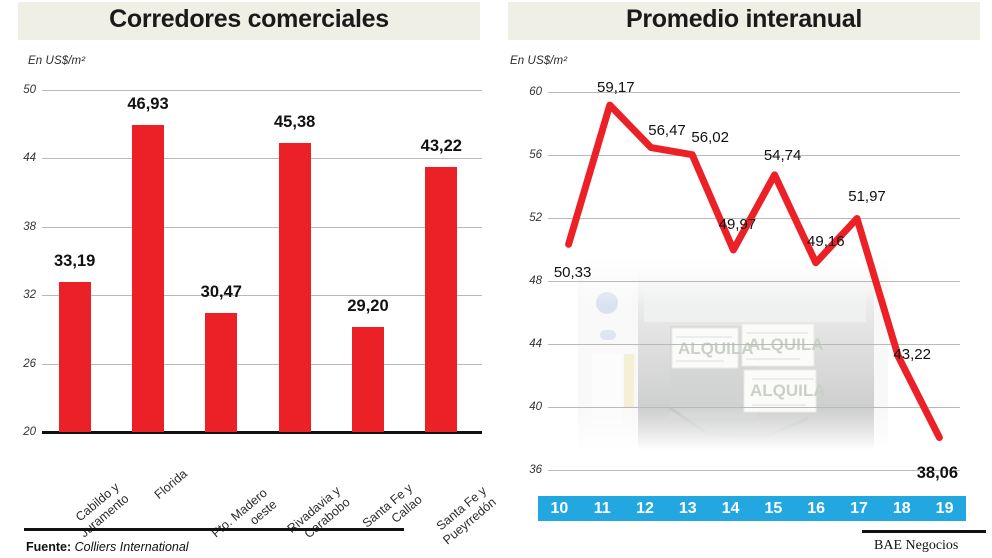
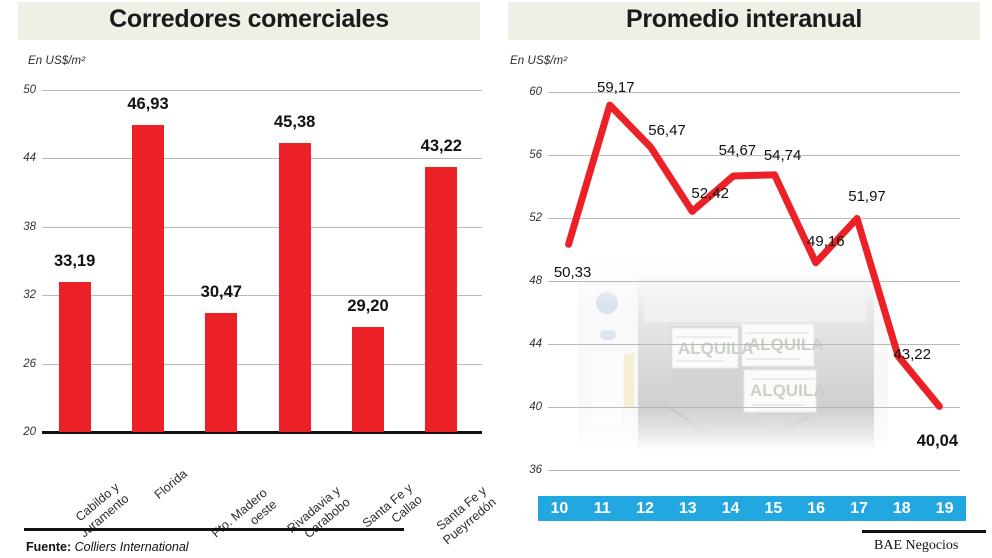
Promedio interanual/13: 56,02 -> 52,42
Promedio interanual/14: 49,97 -> 54,67
Promedio interanual/19: 38,06 -> 40,04
